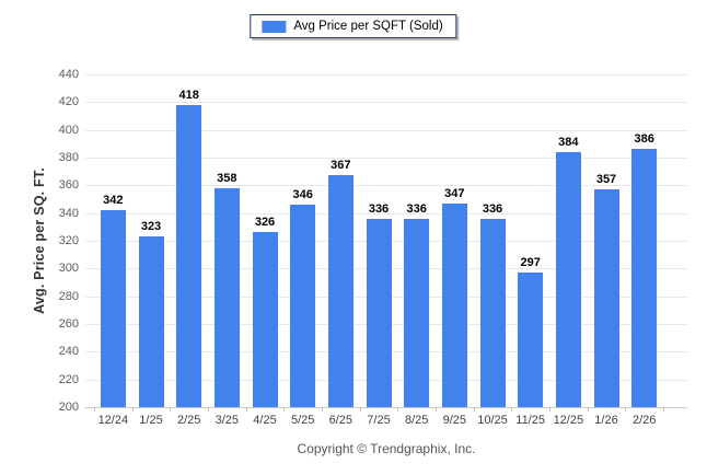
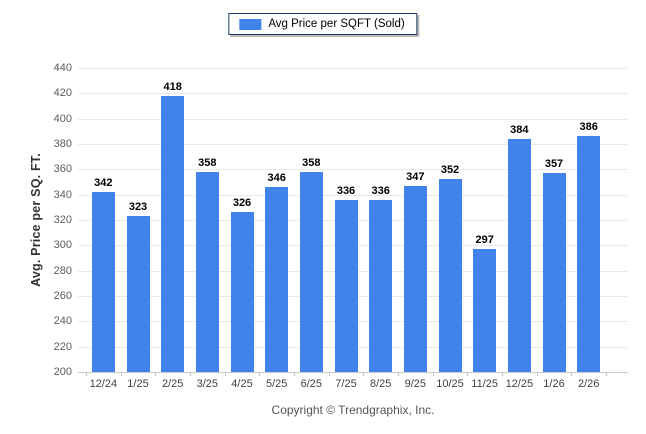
6/25: 367 -> 358
10/25: 336 -> 352
